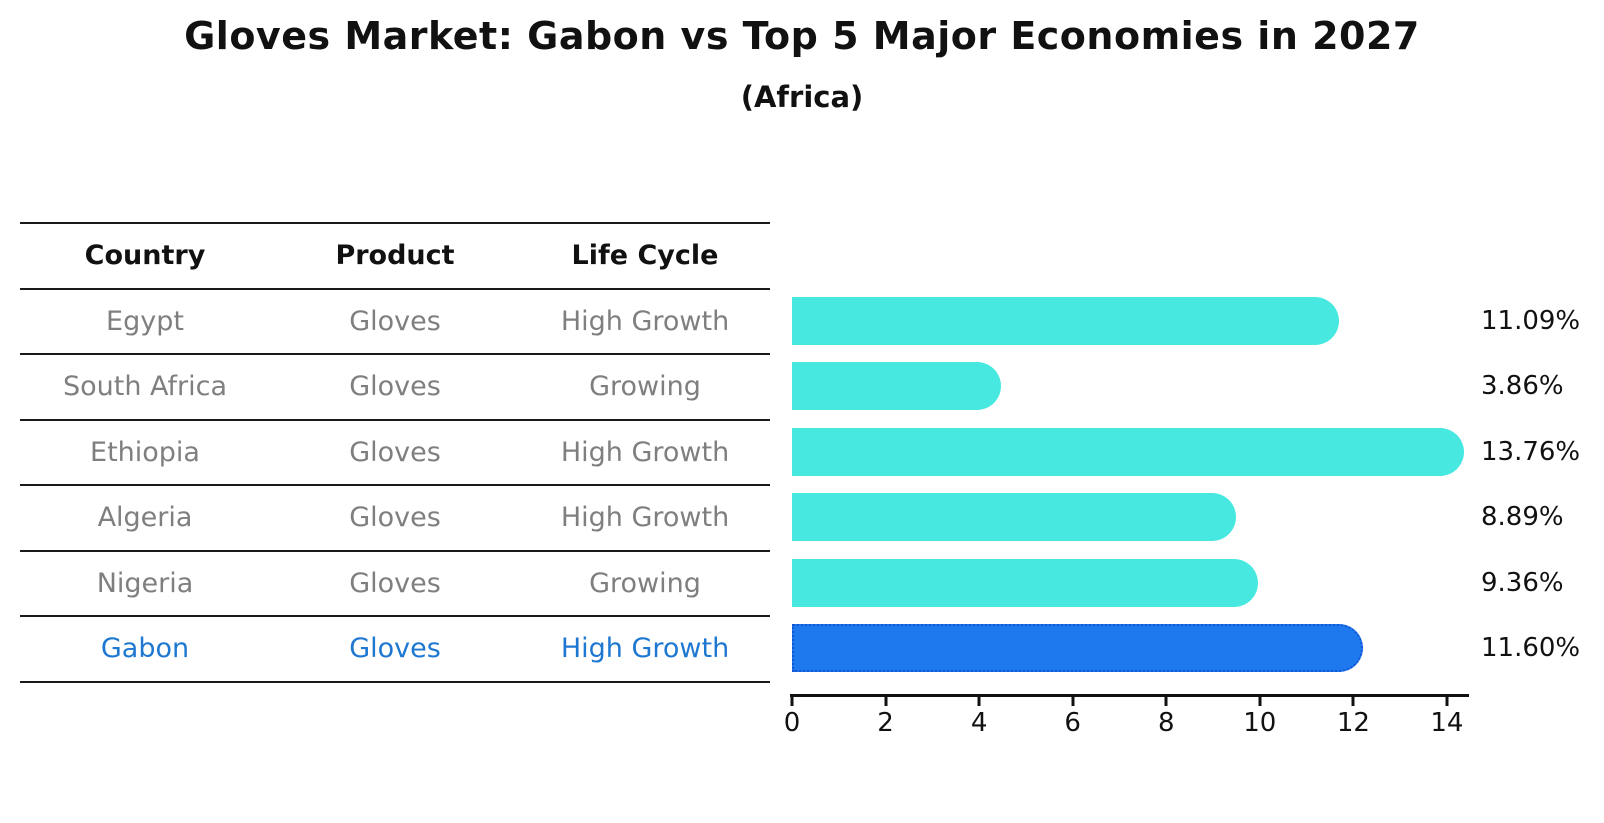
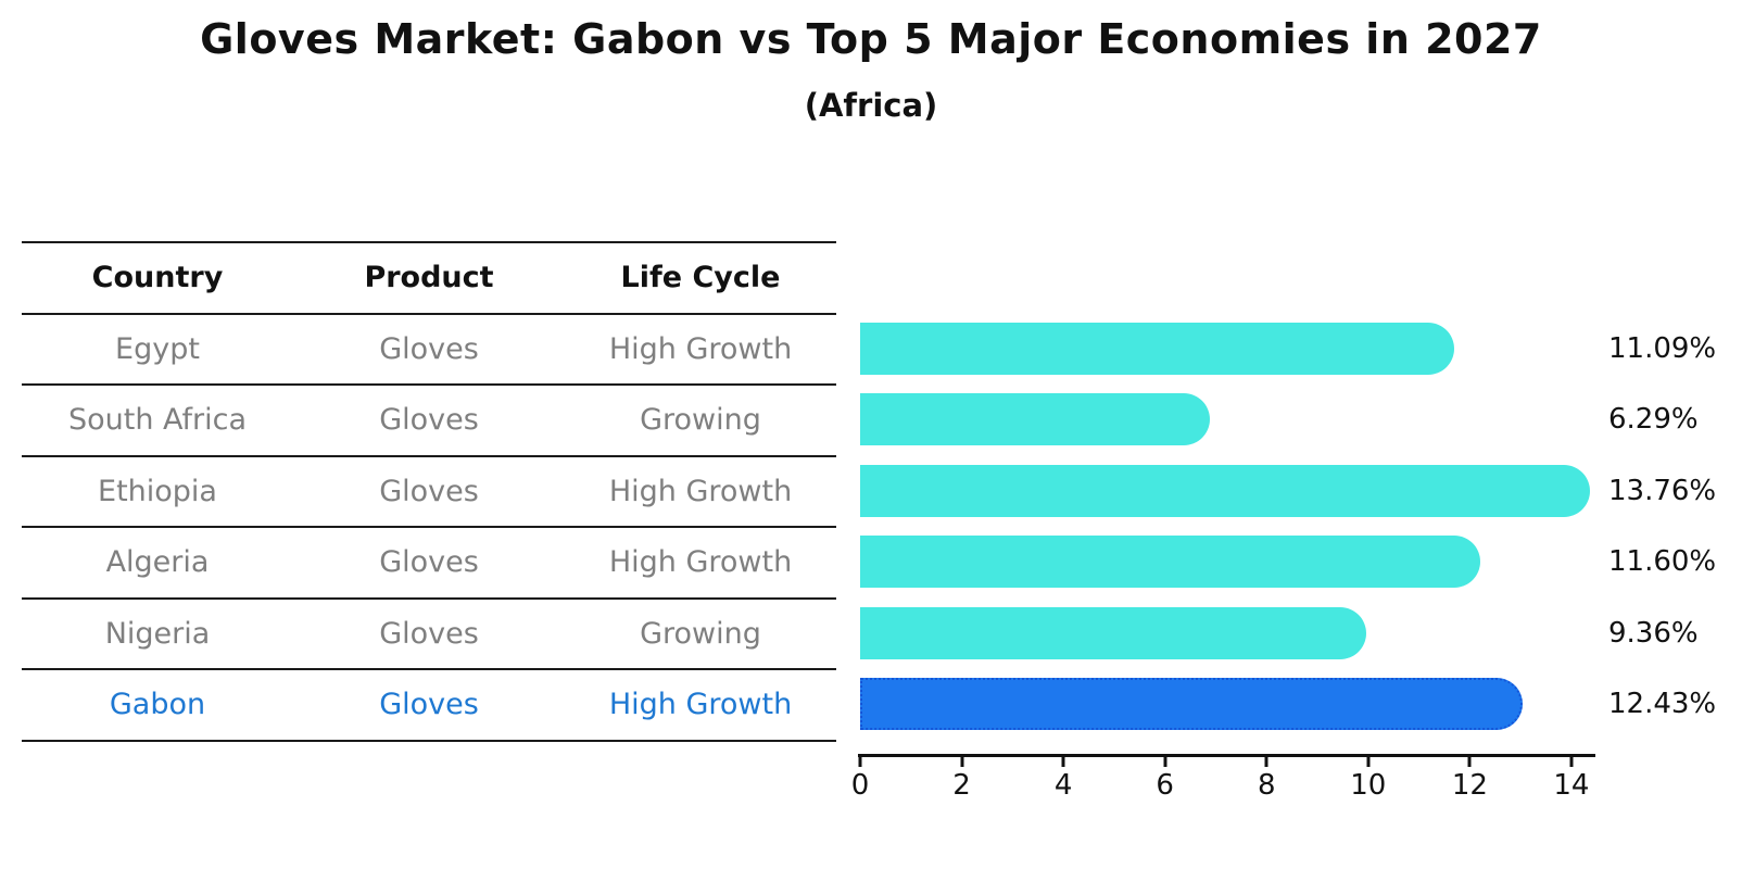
South Africa: 3.86% -> 6.29%
Algeria: 8.89% -> 11.60%
Gabon: 11.60% -> 12.43%
